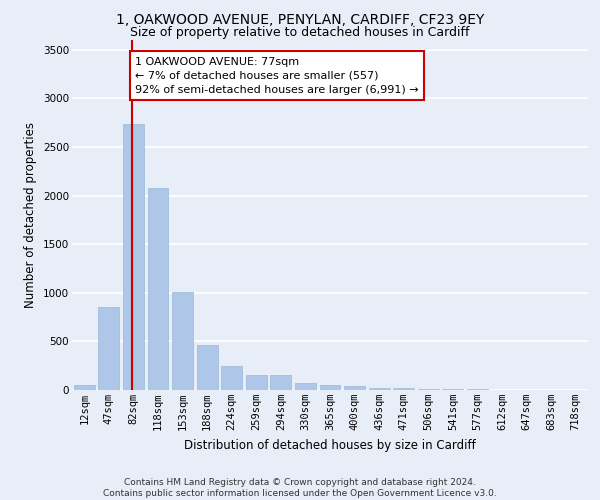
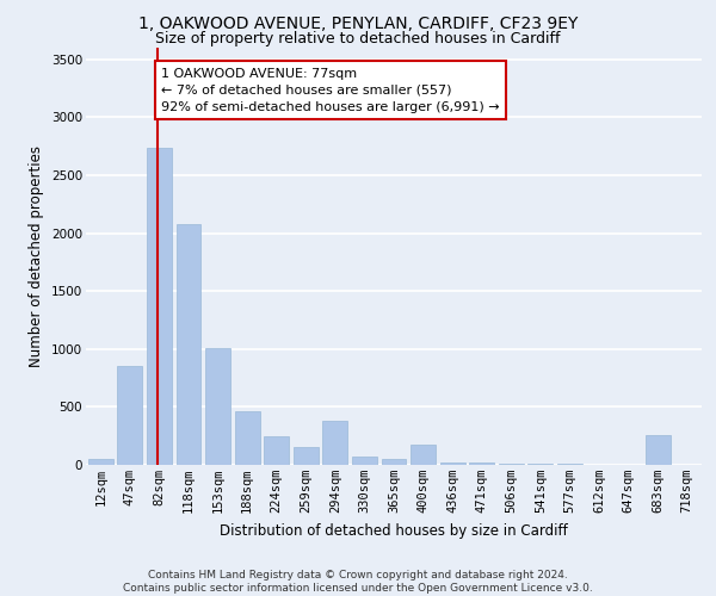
294sqm: 160 -> 380
400sqm: 40 -> 180
683sqm: 0 -> 260
